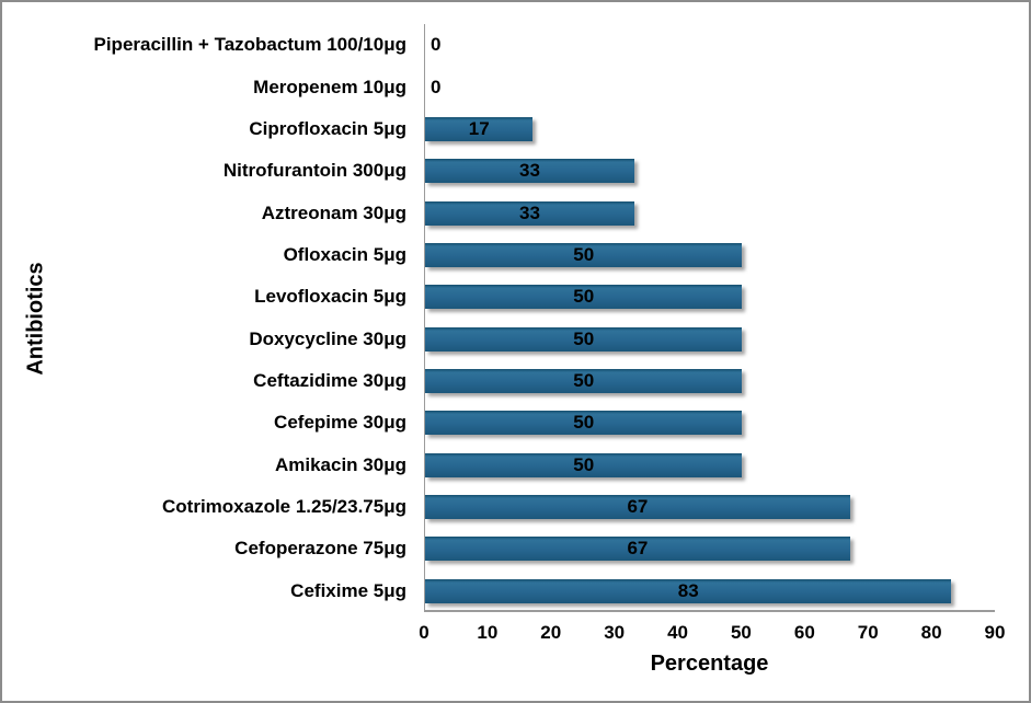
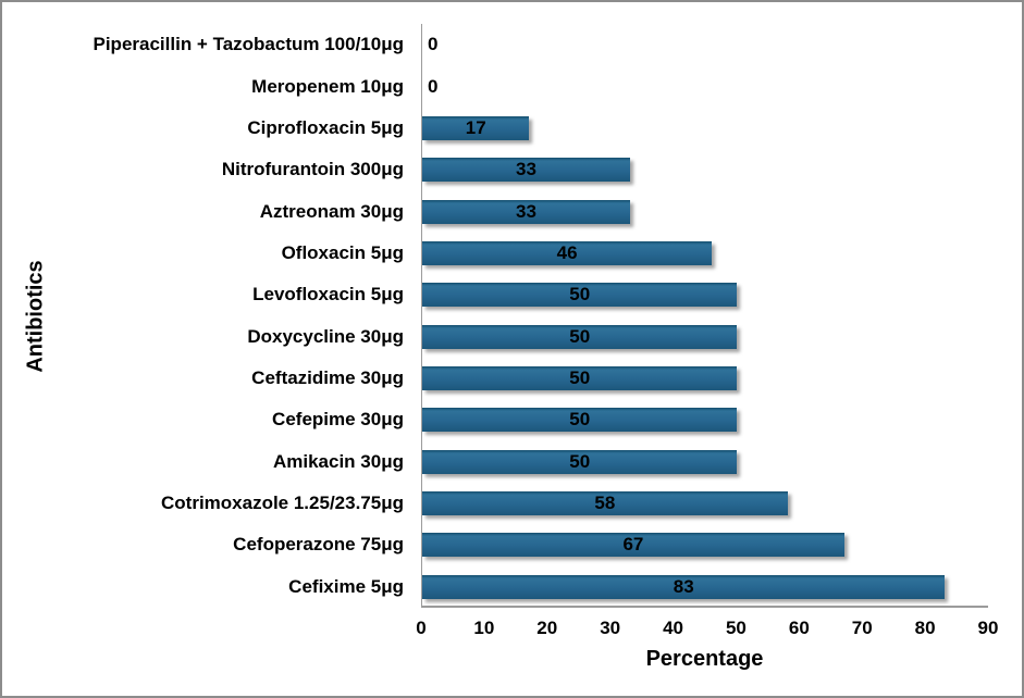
Ofloxacin 5μg: 50 -> 46
Cotrimoxazole 1.25/23.75μg: 67 -> 58
